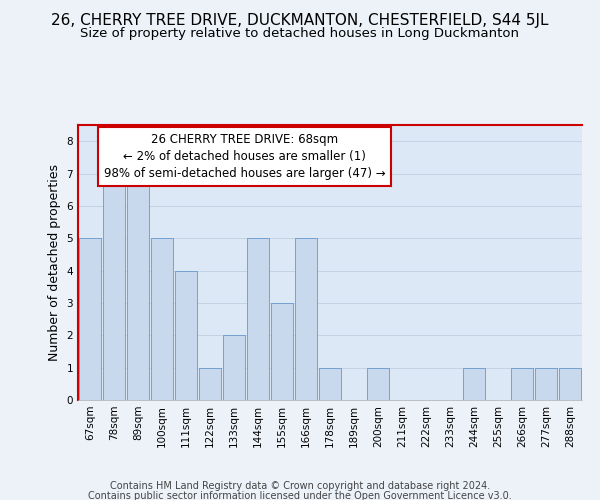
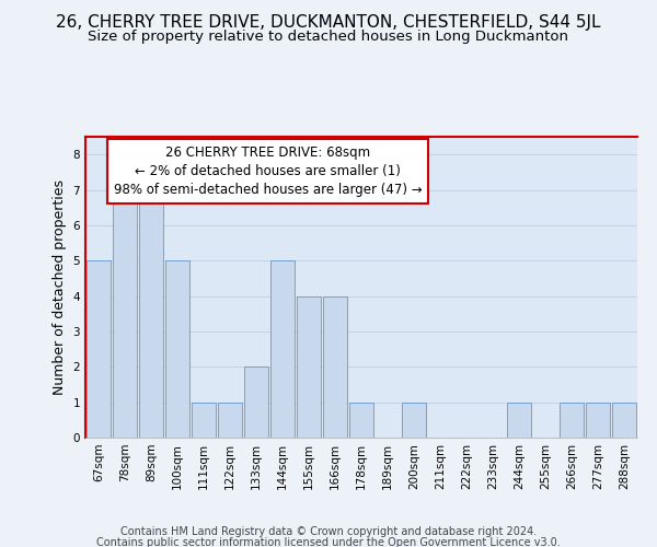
111sqm: 4 -> 1
155sqm: 3 -> 4
166sqm: 5 -> 4
